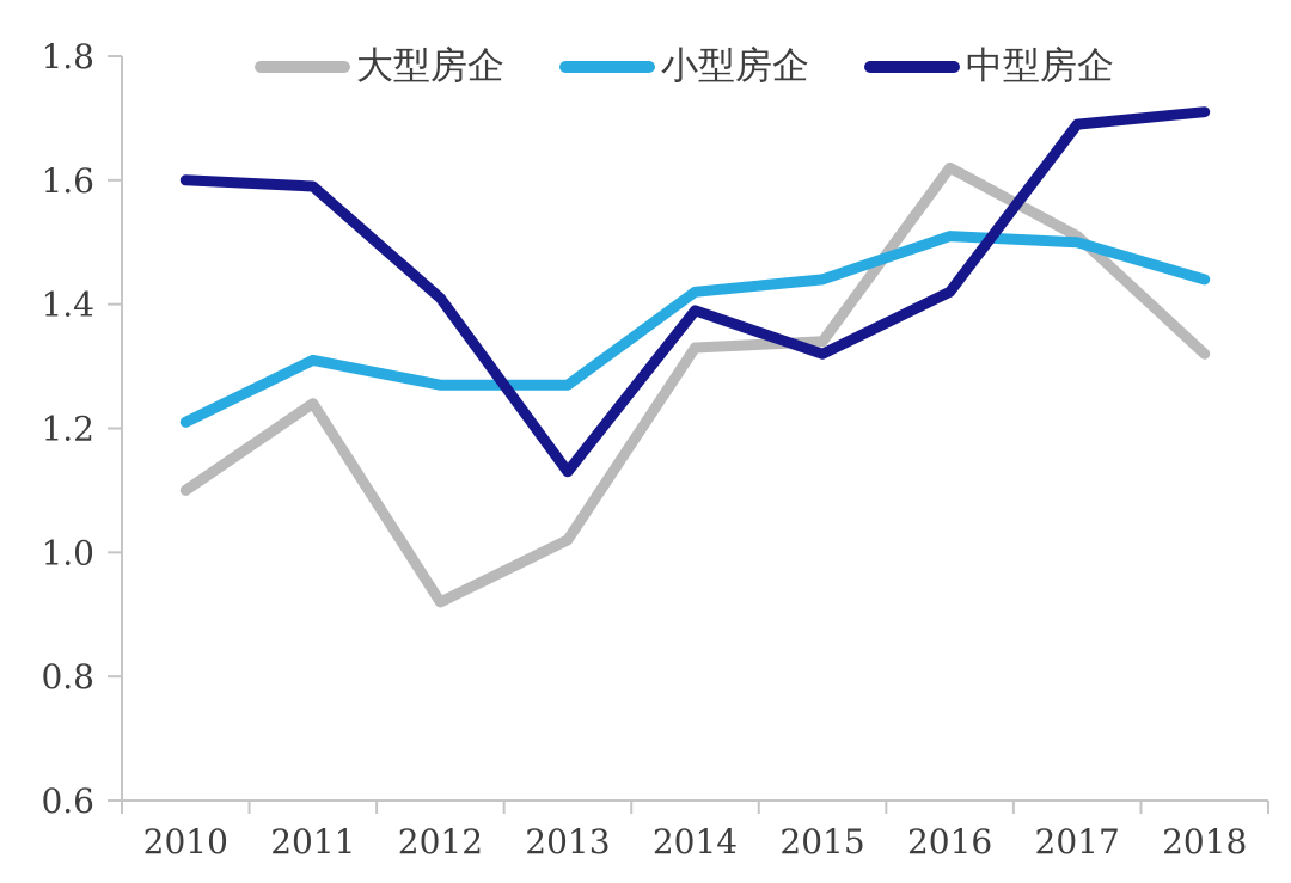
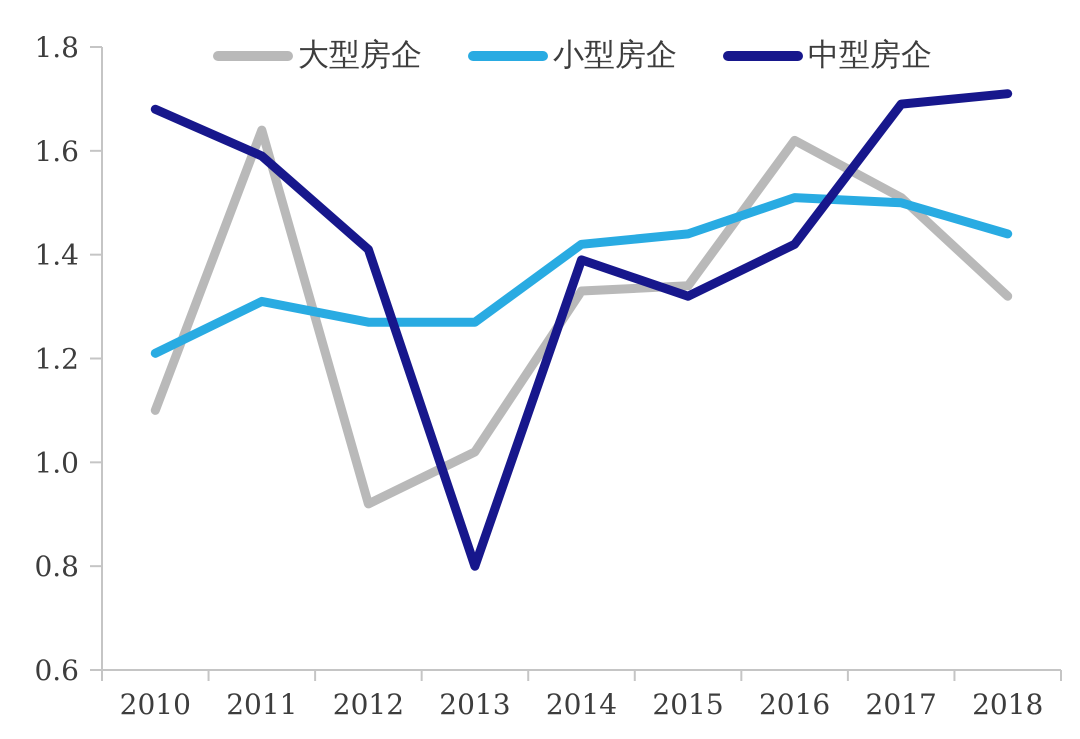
中型房企/2010: 1.60 -> 1.68
大型房企/2011: 1.24 -> 1.64
中型房企/2013: 1.13 -> 0.80
